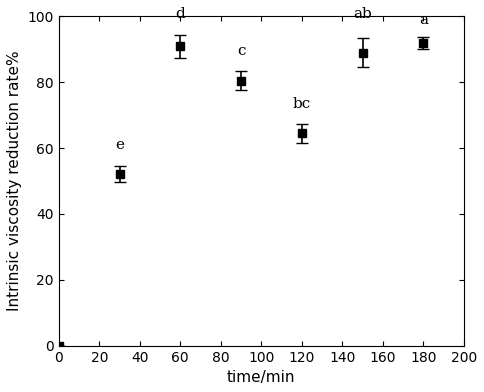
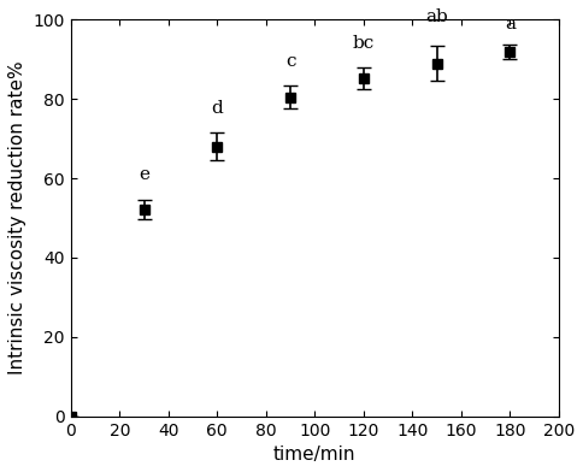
60: 91.0 -> 68.0
120: 64.5 -> 85.2
